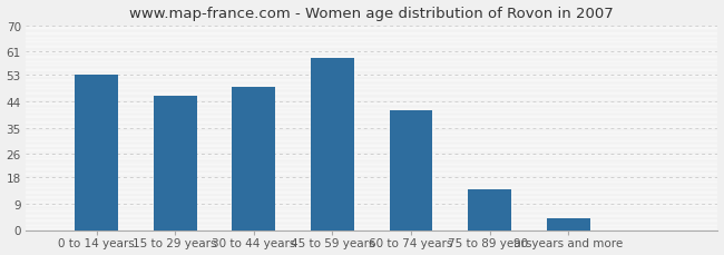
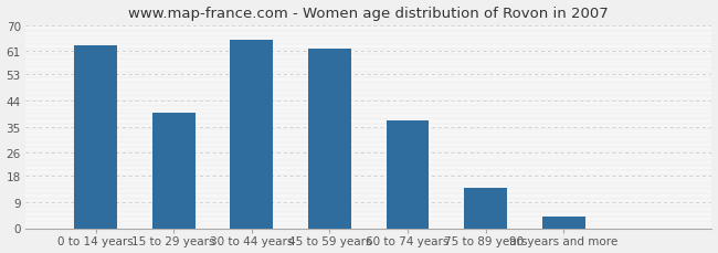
0 to 14 years: 53 -> 63
15 to 29 years: 46 -> 40
30 to 44 years: 49 -> 65
45 to 59 years: 59 -> 62
60 to 74 years: 41 -> 37
